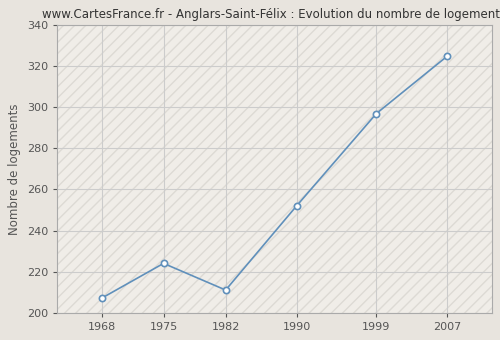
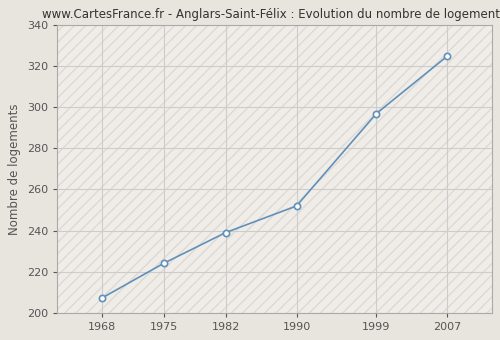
1982: 211 -> 239
